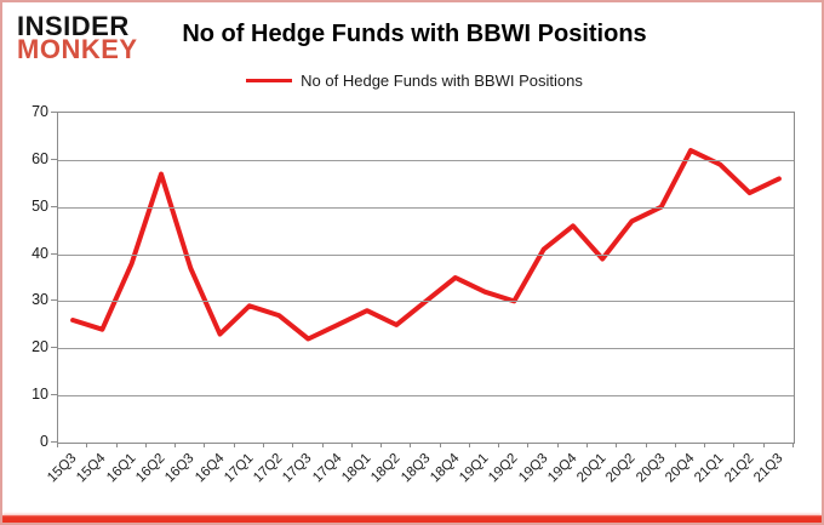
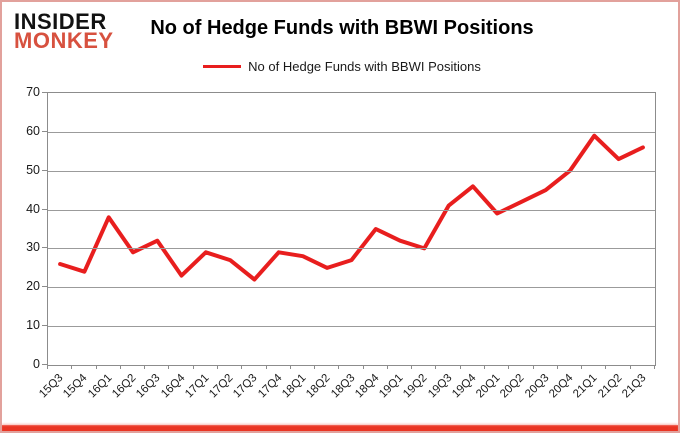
16Q2: 57 -> 29
16Q3: 37 -> 32
17Q4: 25 -> 29
18Q3: 30 -> 27
20Q2: 47 -> 42
20Q3: 50 -> 45
20Q4: 62 -> 50
